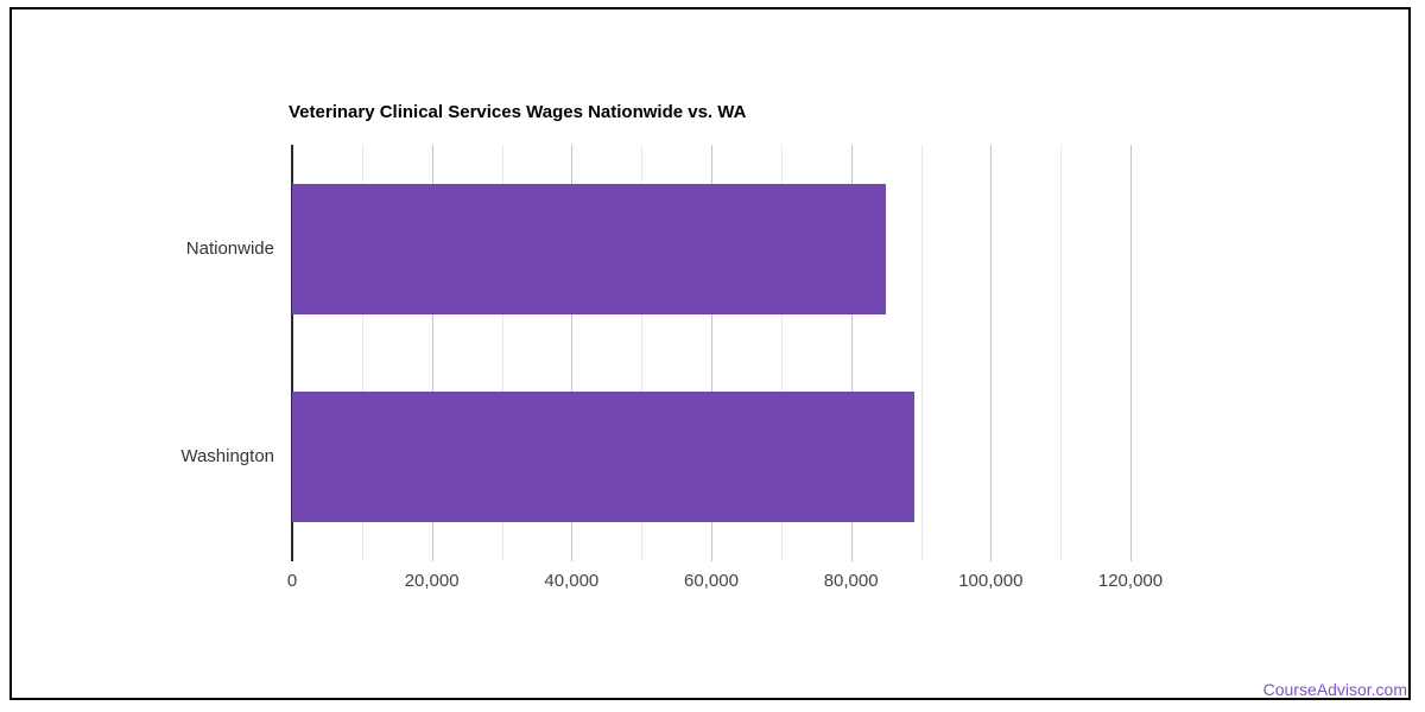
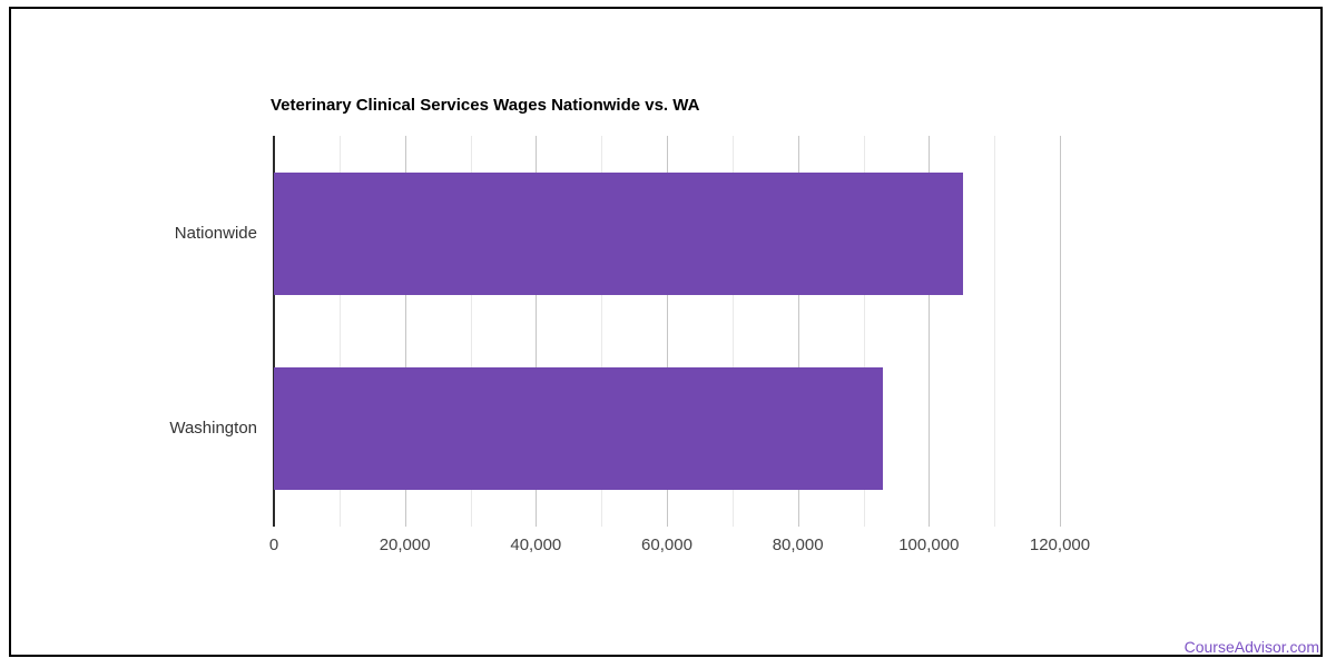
Nationwide: 85000 -> 105000
Washington: 89000 -> 93000
